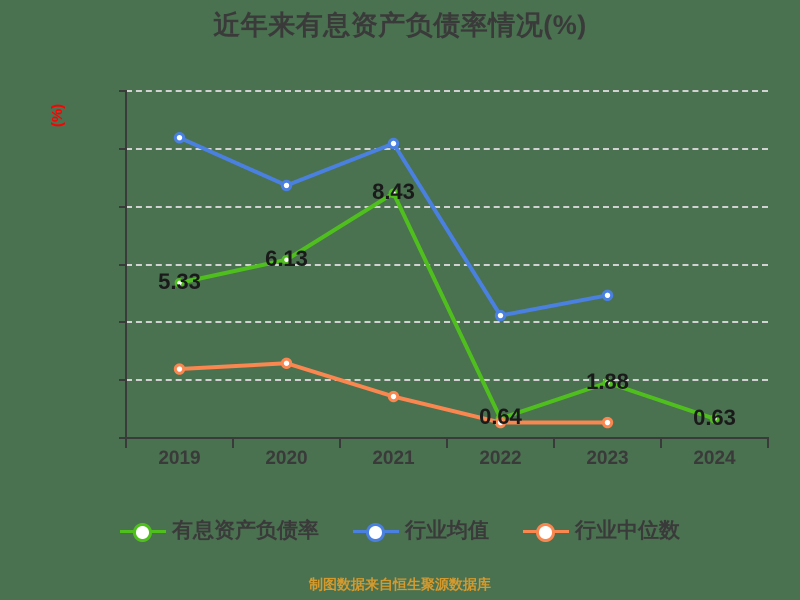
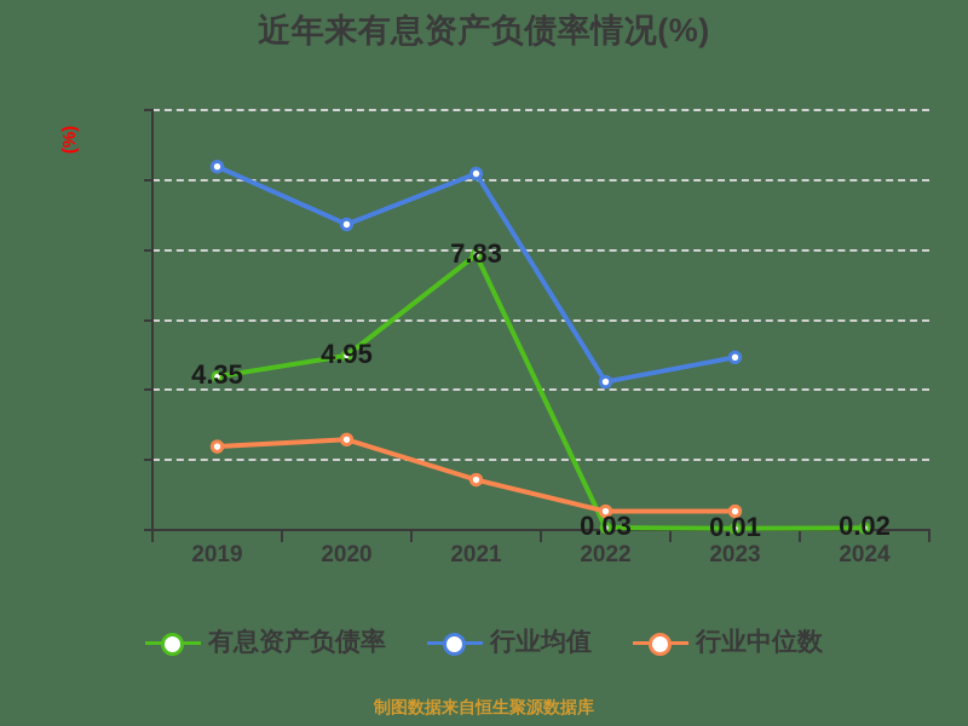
有息资产负债率/2019: 5.33 -> 4.35
有息资产负债率/2020: 6.13 -> 4.95
有息资产负债率/2021: 8.43 -> 7.83
有息资产负债率/2022: 0.64 -> 0.03
有息资产负债率/2023: 1.88 -> 0.01
有息资产负债率/2024: 0.63 -> 0.02
